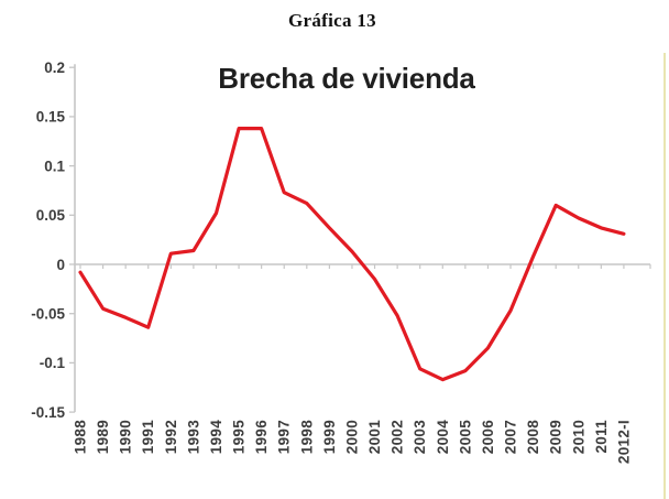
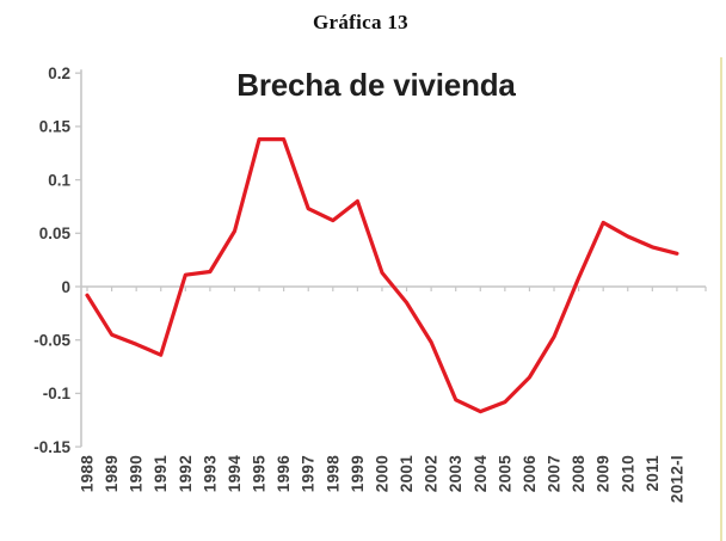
1999: 0.04 -> 0.08
